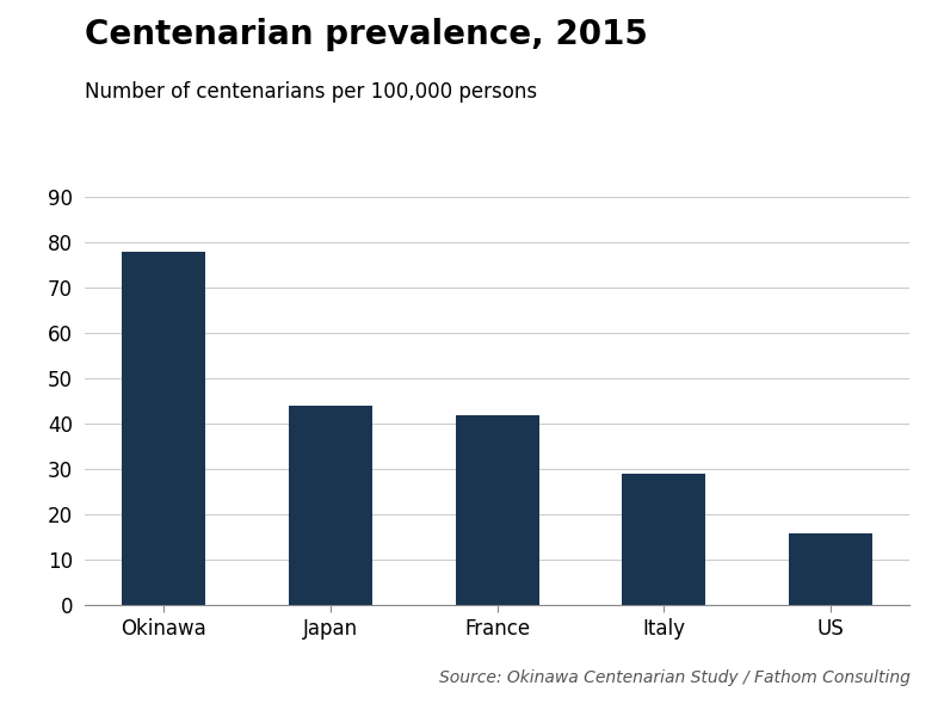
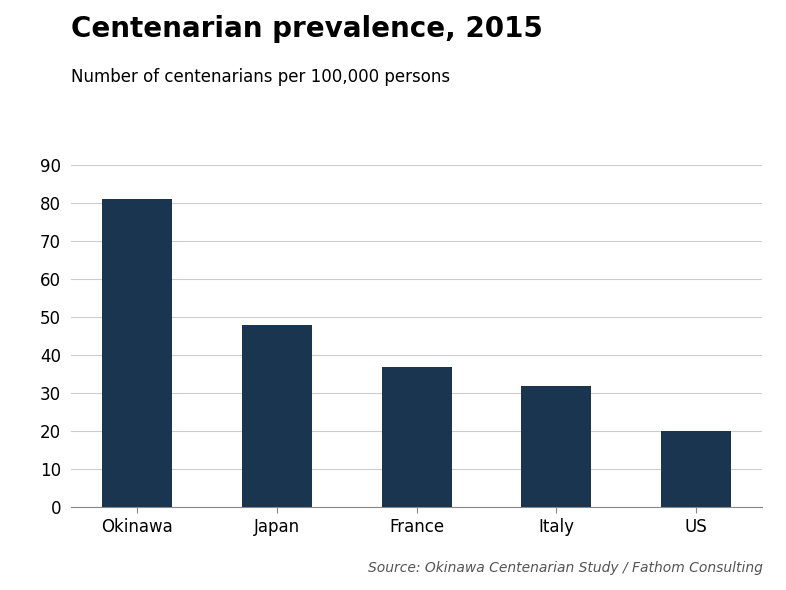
Okinawa: 78 -> 81
Japan: 44 -> 48
France: 42 -> 37
Italy: 29 -> 32
US: 16 -> 20
